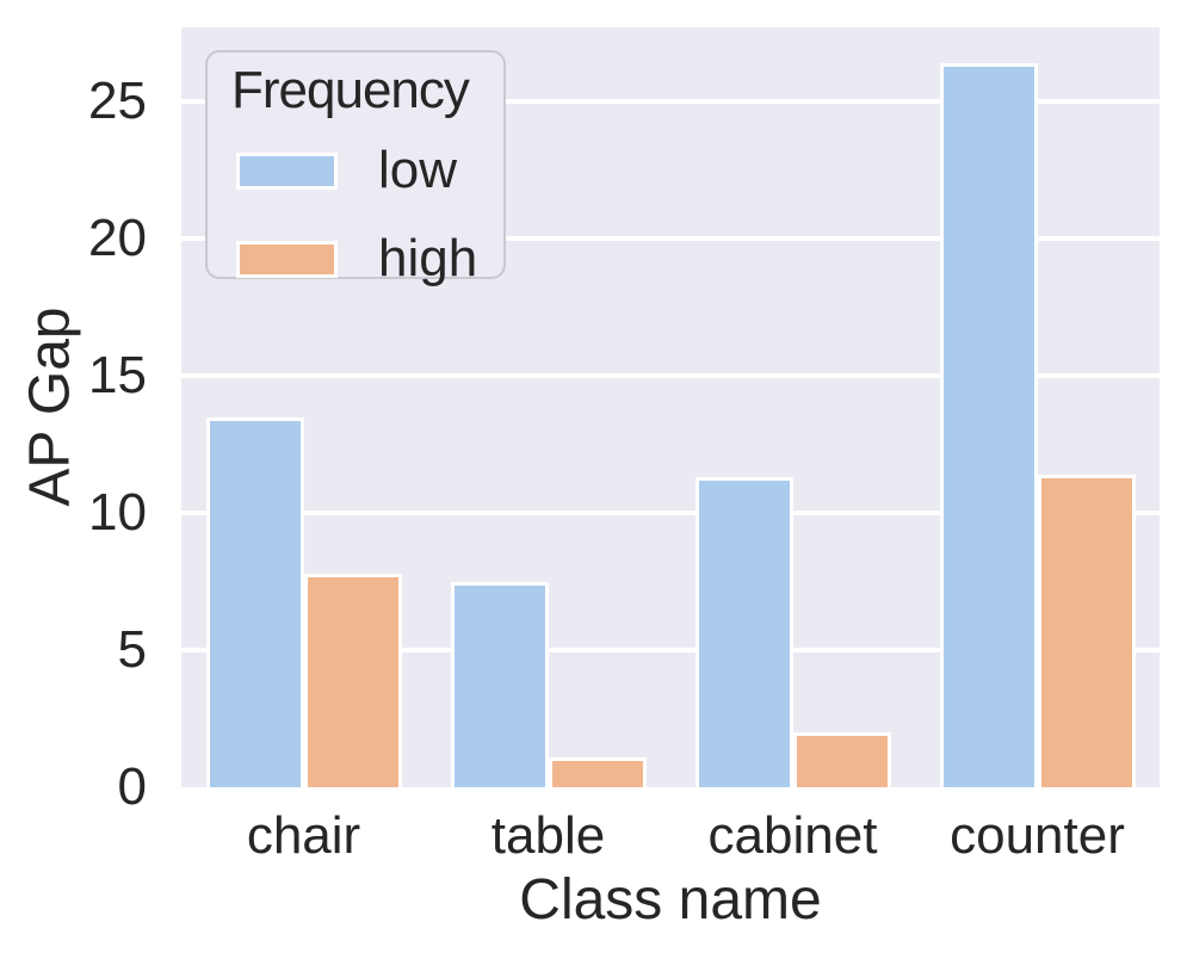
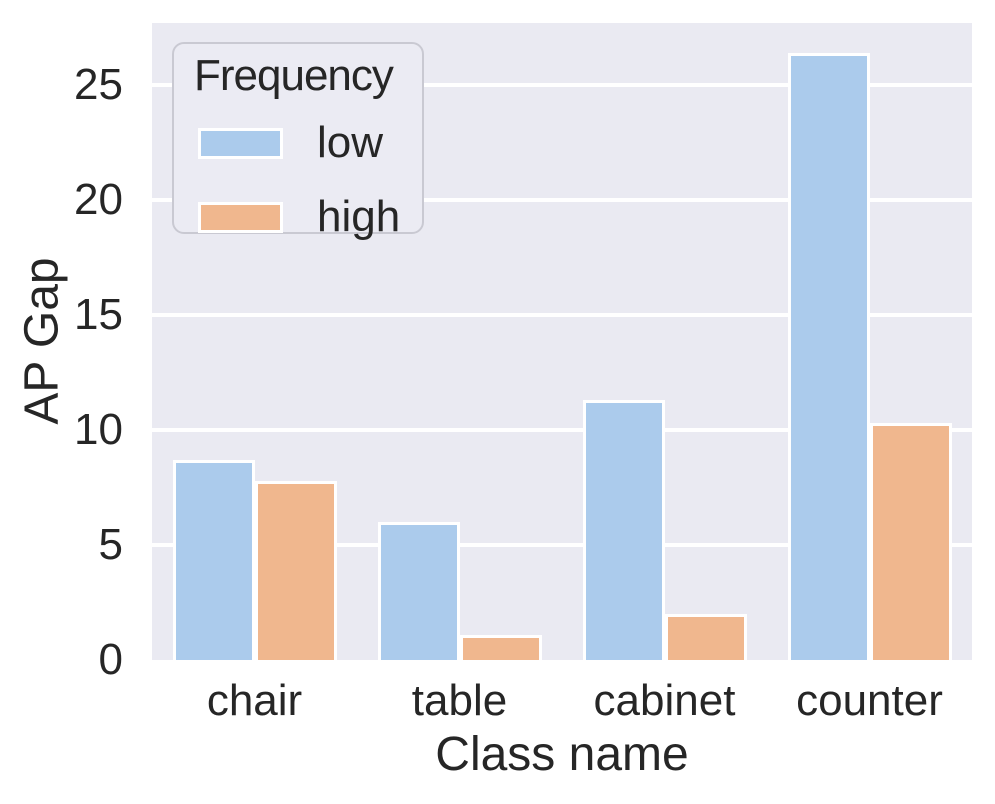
low/chair: 13.5 -> 8.7
low/table: 7.5 -> 6.0
high/counter: 11.4 -> 10.3
